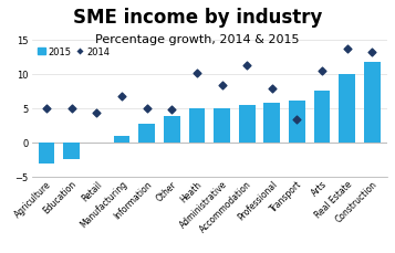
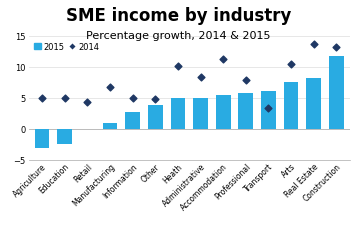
2015/Real Estate: 10.0 -> 8.2
